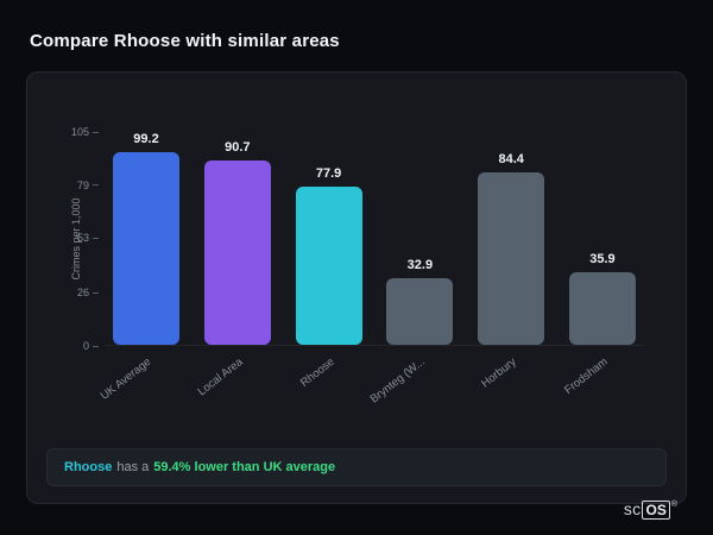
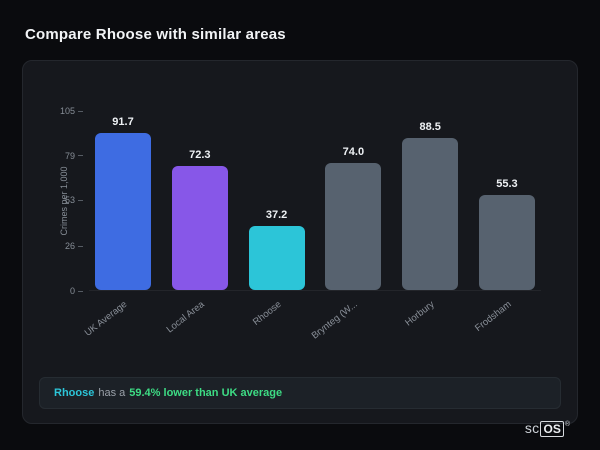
UK Average: 99.2 -> 91.7
Local Area: 90.7 -> 72.3
Rhoose: 77.9 -> 37.2
Brynteg (W...: 32.9 -> 74.0
Horbury: 84.4 -> 88.5
Frodsham: 35.9 -> 55.3
